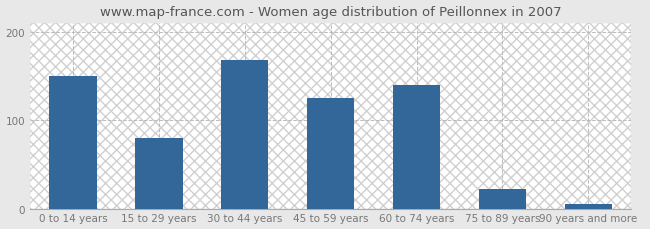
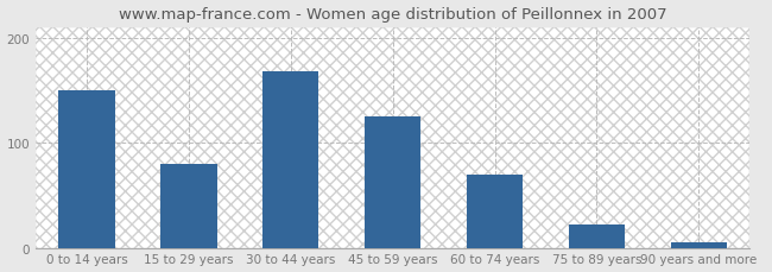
60 to 74 years: 140 -> 70
